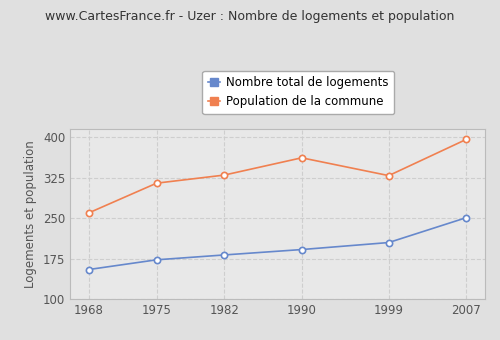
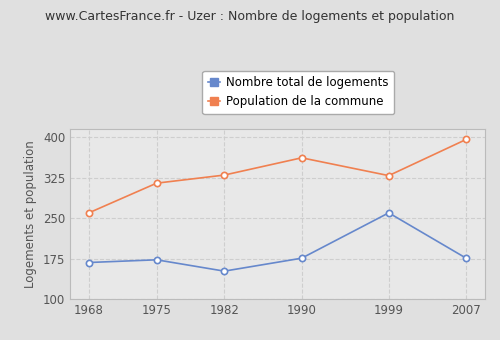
Nombre total de logements/1968: 155 -> 168
Nombre total de logements/1982: 182 -> 152
Nombre total de logements/1990: 192 -> 176
Nombre total de logements/1999: 205 -> 260
Nombre total de logements/2007: 251 -> 176
